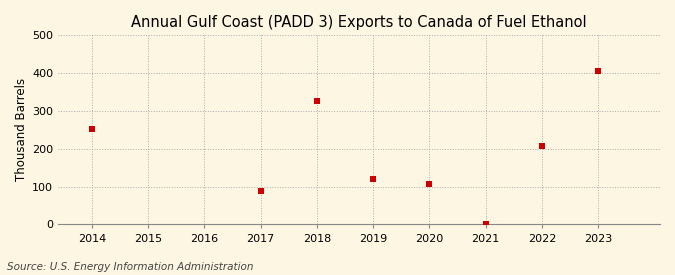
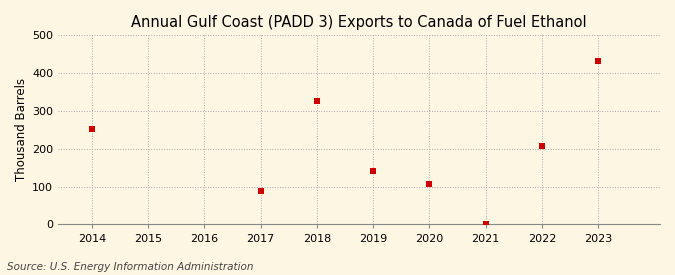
2019: 120 -> 142
2023: 405 -> 432
